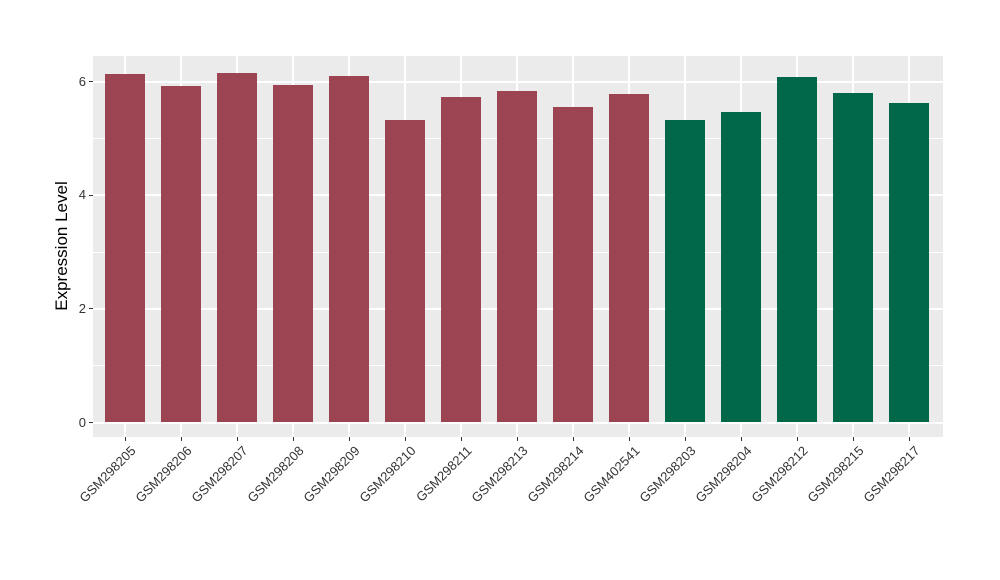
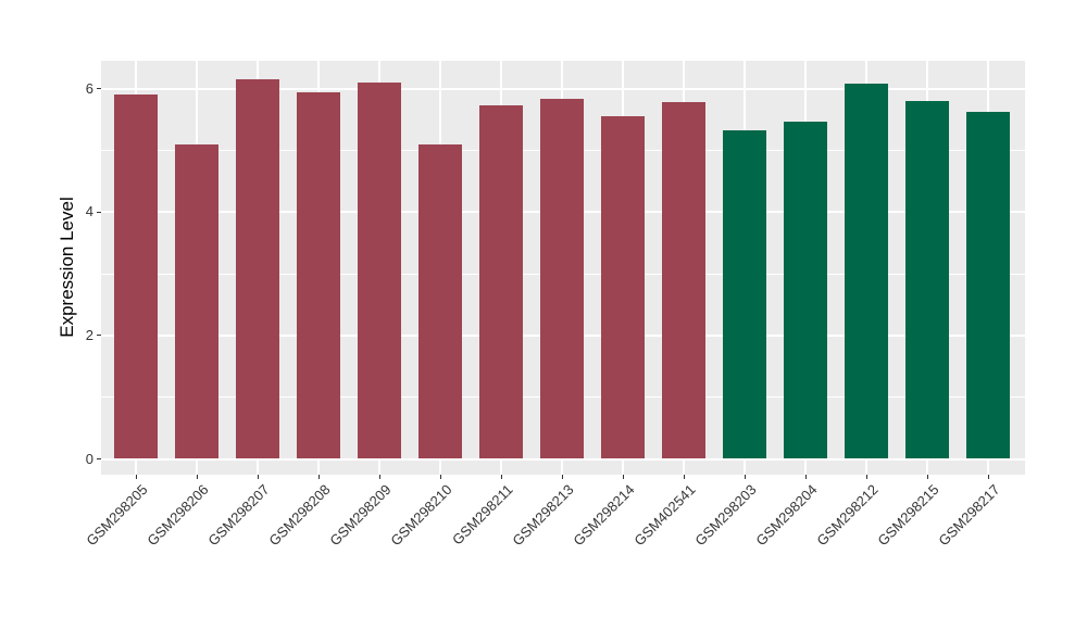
GSM298205: 6.1 -> 5.9
GSM298206: 5.9 -> 5.1
GSM298210: 5.3 -> 5.1
